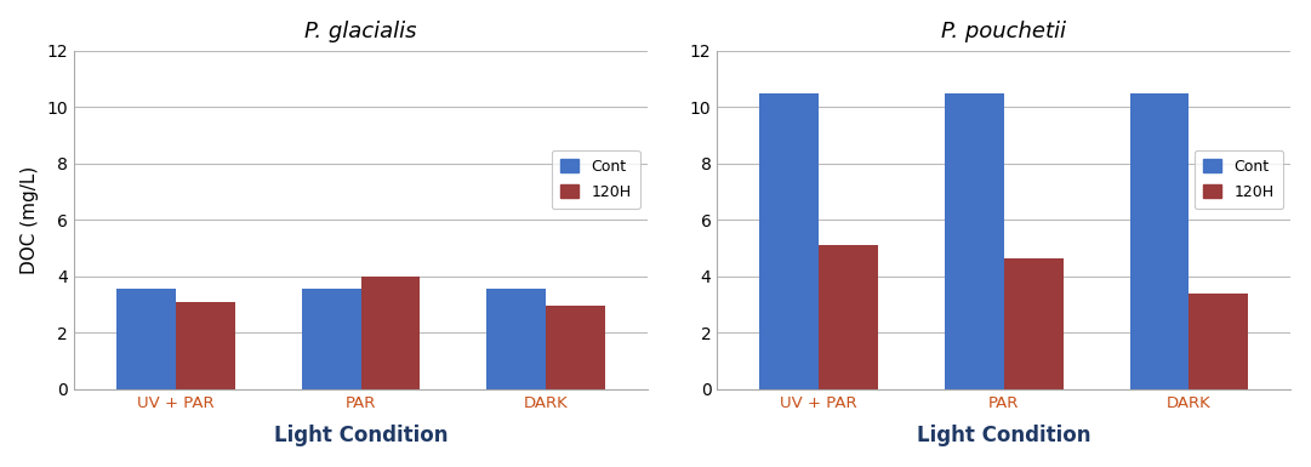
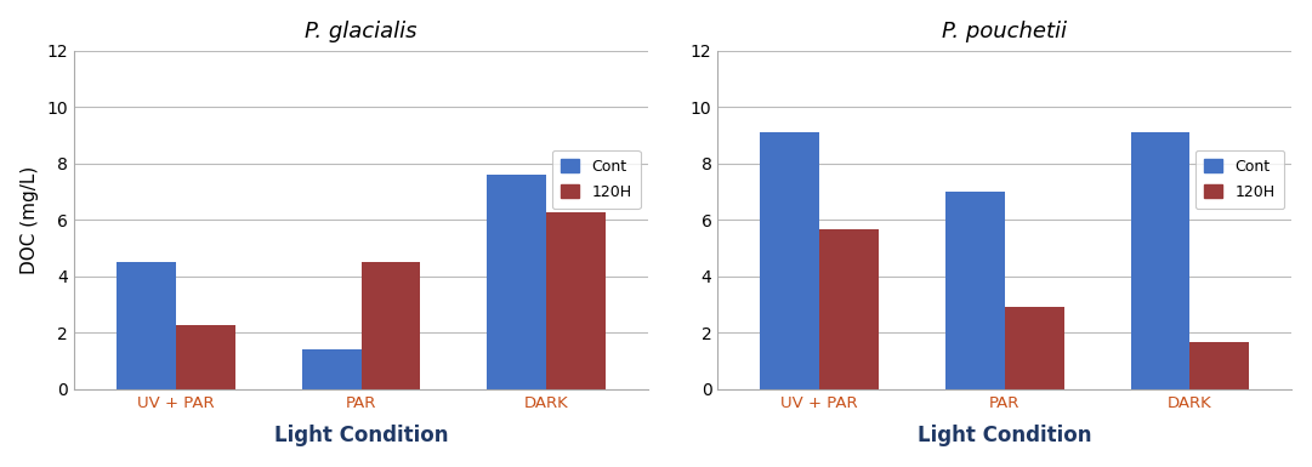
P. glacialis/Cont/UV + PAR: 3.55 -> 4.50
P. glacialis/120H/UV + PAR: 3.10 -> 2.25
P. glacialis/Cont/PAR: 3.55 -> 1.40
P. glacialis/120H/PAR: 4.00 -> 4.50
P. glacialis/Cont/DARK: 3.55 -> 7.60
P. glacialis/120H/DARK: 2.95 -> 6.25
P. pouchetii/Cont/UV + PAR: 10.5 -> 9.1
P. pouchetii/120H/UV + PAR: 5.10 -> 5.65
P. pouchetii/Cont/PAR: 10.5 -> 7.0
P. pouchetii/120H/PAR: 4.65 -> 2.90
P. pouchetii/Cont/DARK: 10.5 -> 9.1
P. pouchetii/120H/DARK: 3.40 -> 1.65
